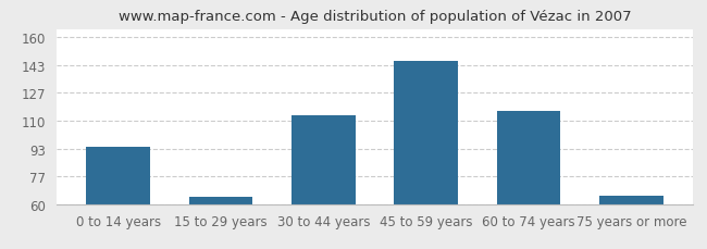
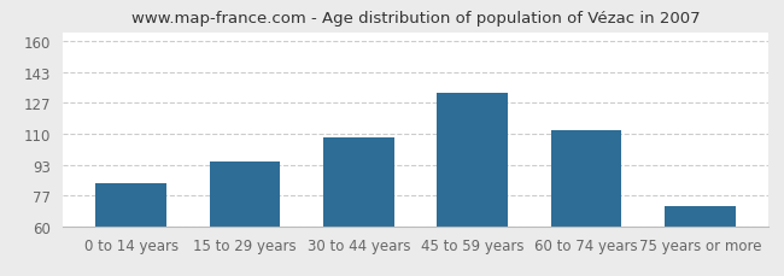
0 to 14 years: 94 -> 83
15 to 29 years: 64 -> 95
30 to 44 years: 113 -> 108
45 to 59 years: 146 -> 132
60 to 74 years: 116 -> 112
75 years or more: 65 -> 71
